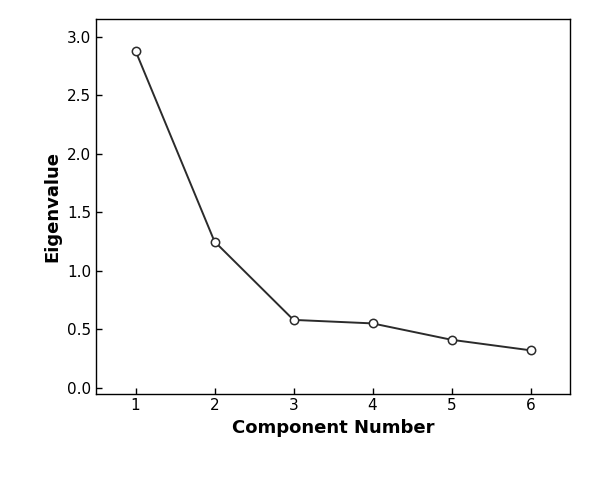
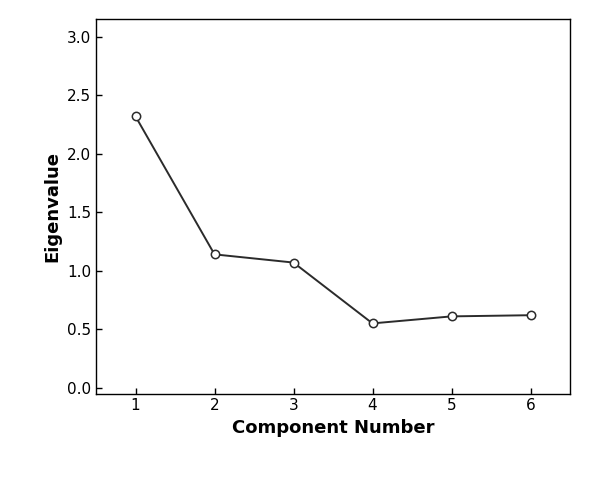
1: 2.88 -> 2.32
2: 1.25 -> 1.14
3: 0.58 -> 1.07
5: 0.41 -> 0.61
6: 0.32 -> 0.62
